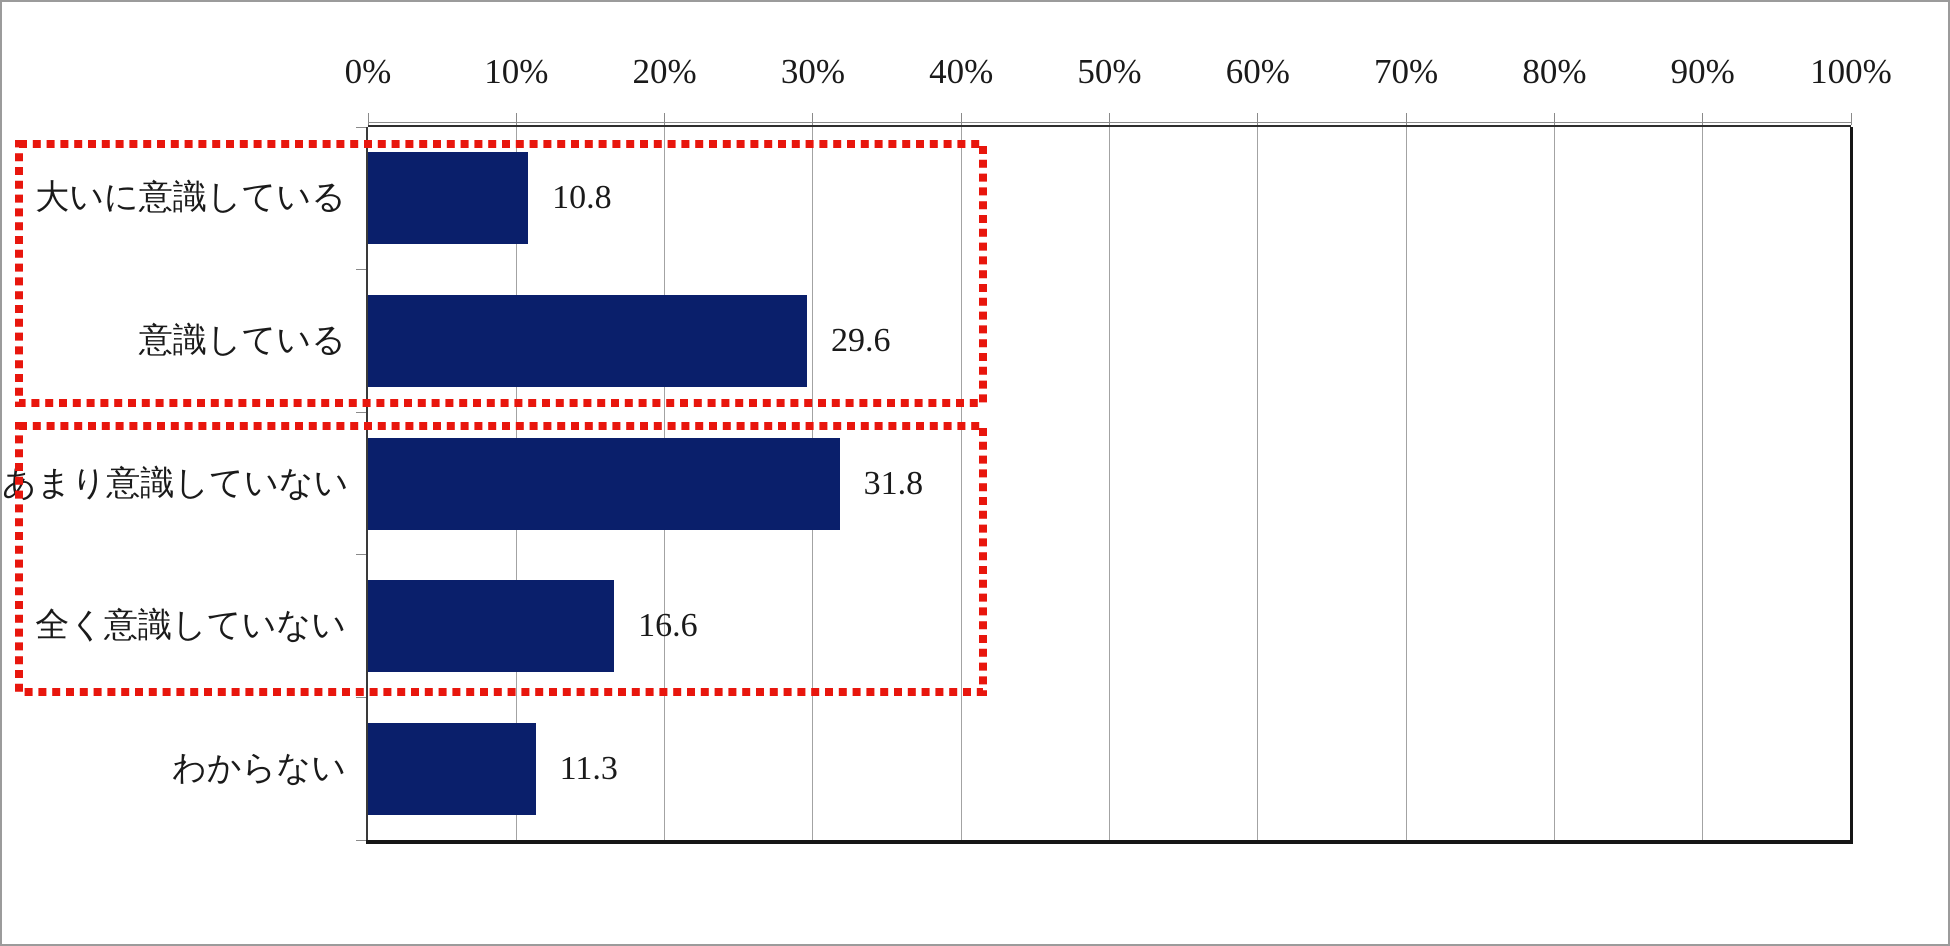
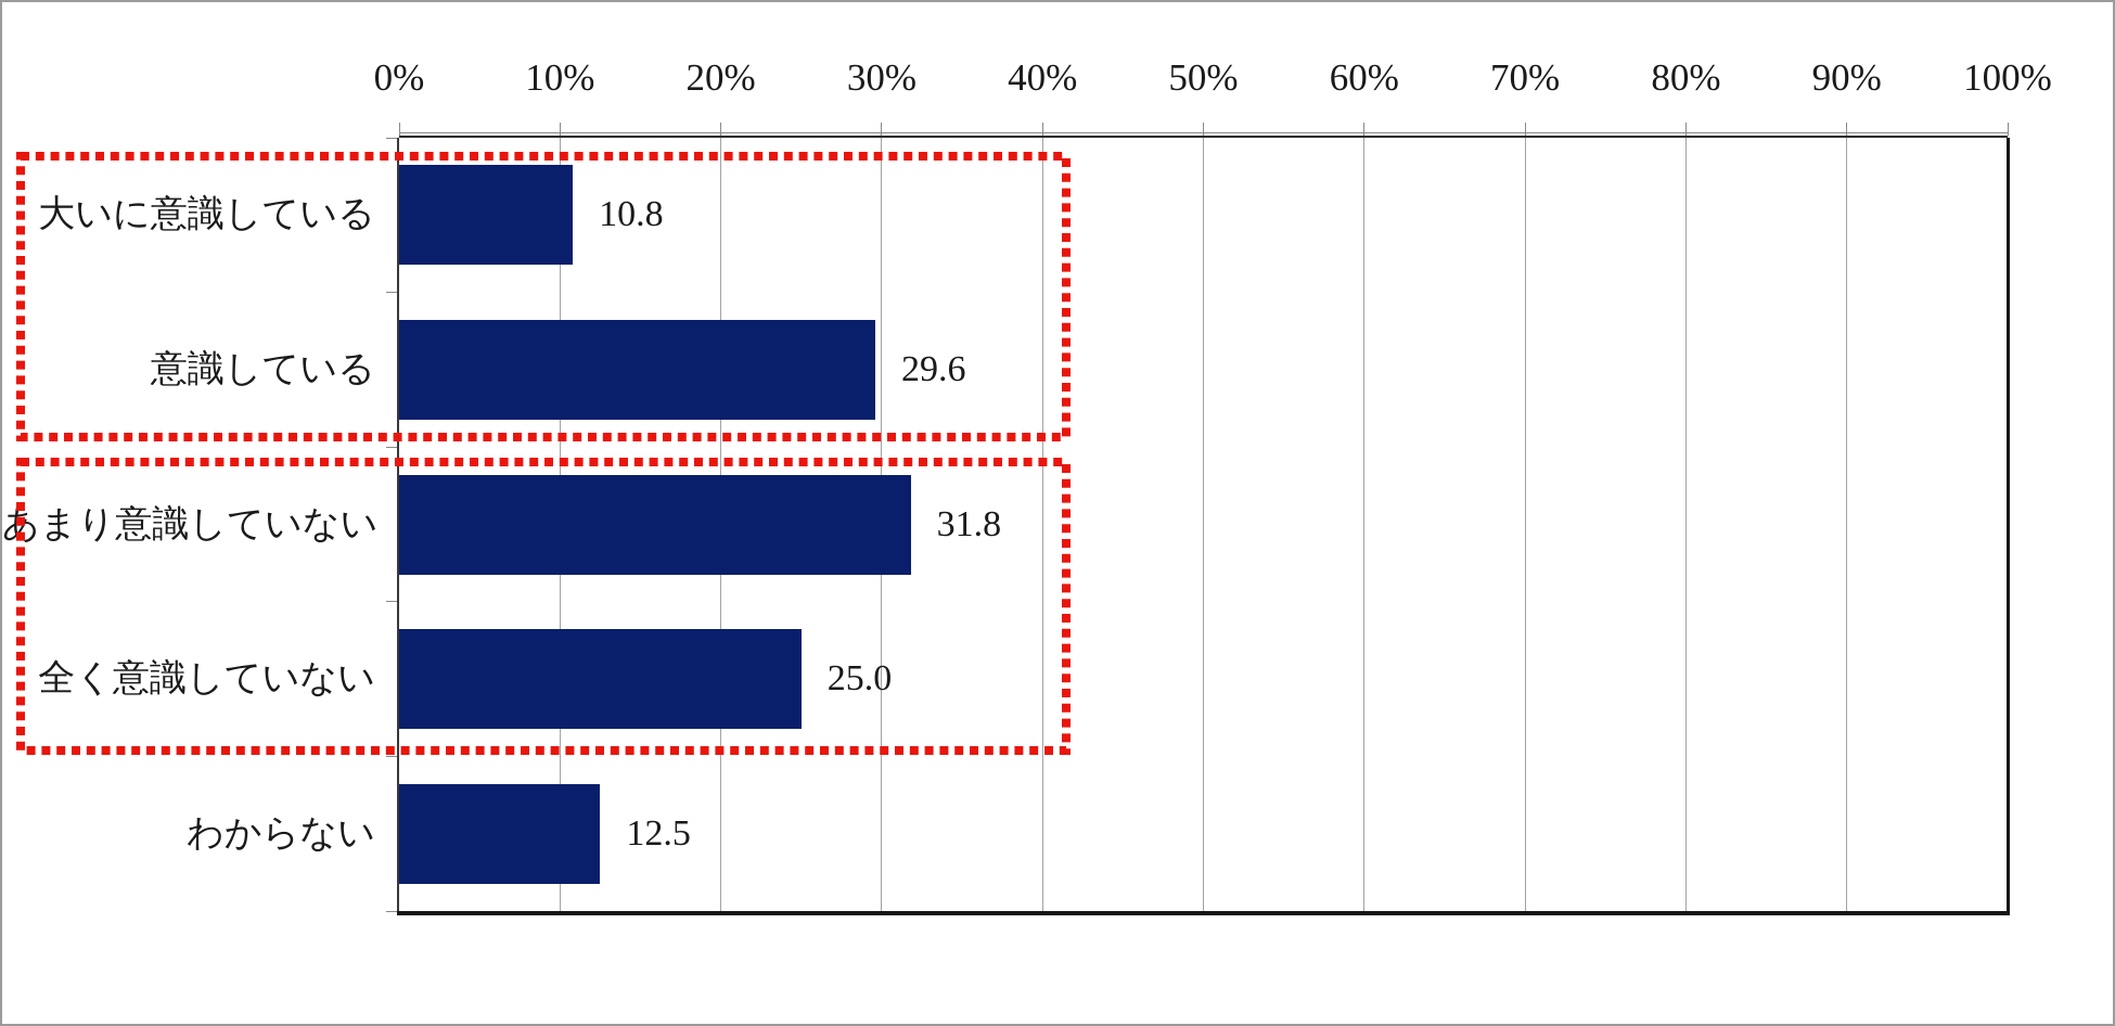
全く意識していない: 16.6 -> 25.0
わからない: 11.3 -> 12.5
